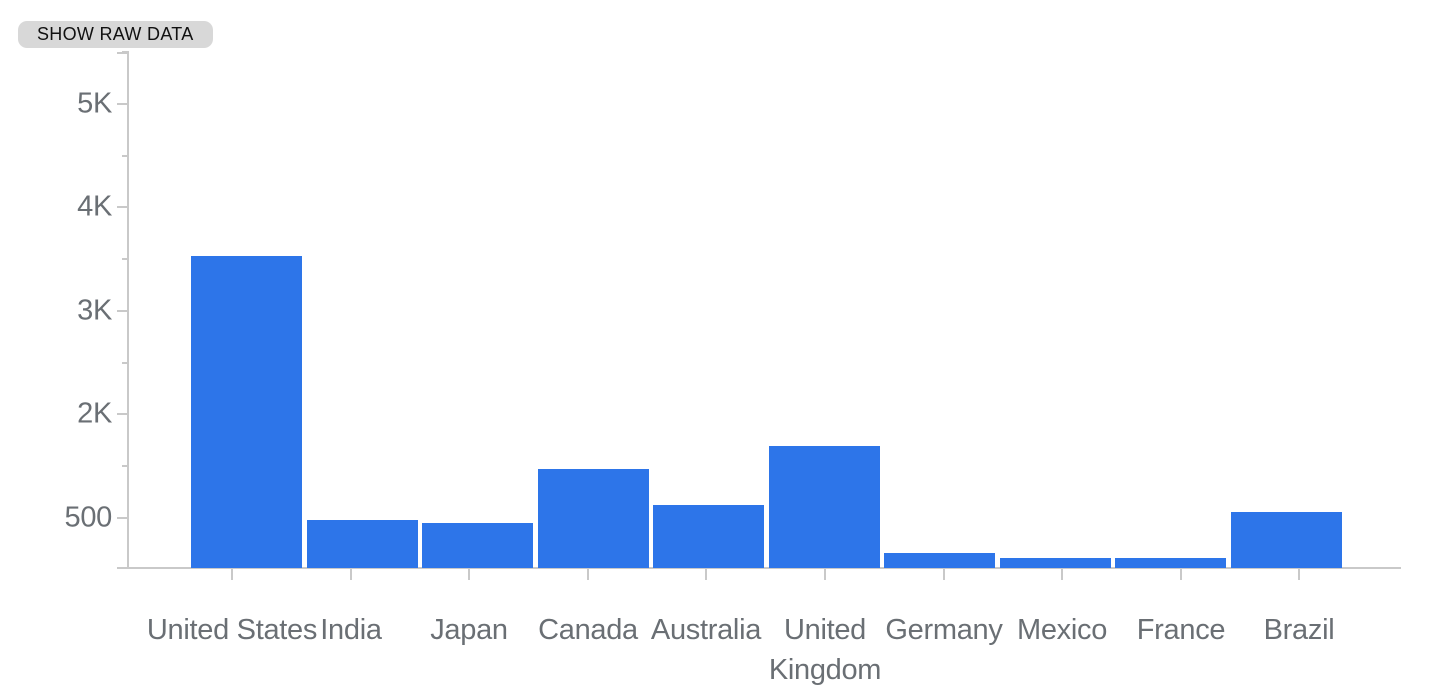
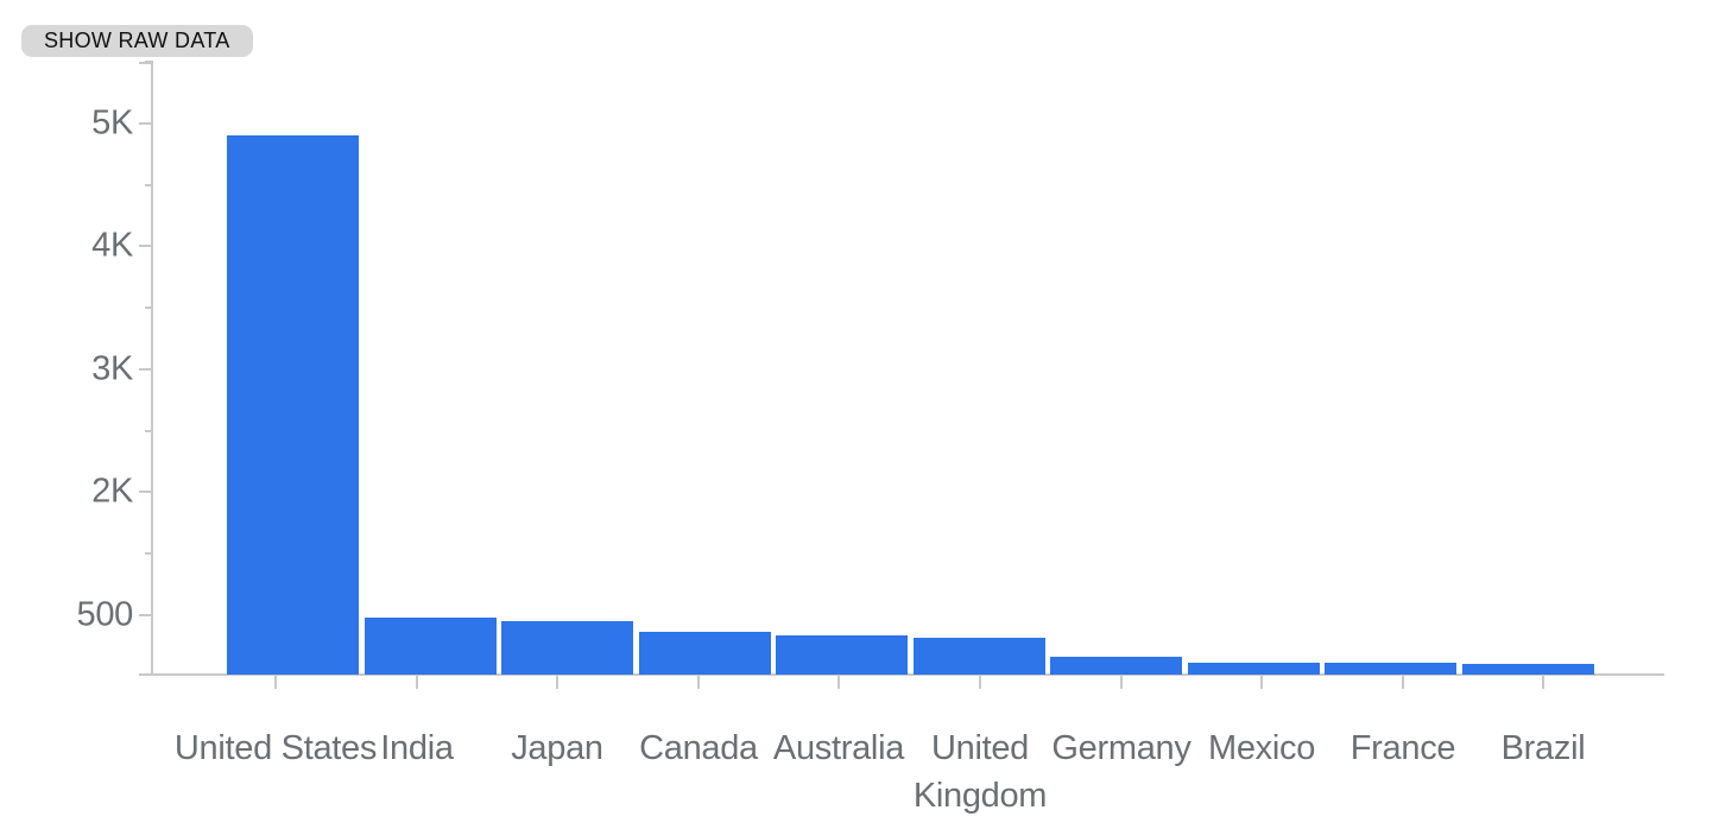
United States: 3.36K -> 4.89K
Canada: 1.07K -> 0.38K
Australia: 0.68K -> 0.36K
United Kingdom: 1.31K -> 0.33K
Brazil: 0.60K -> 0.10K
